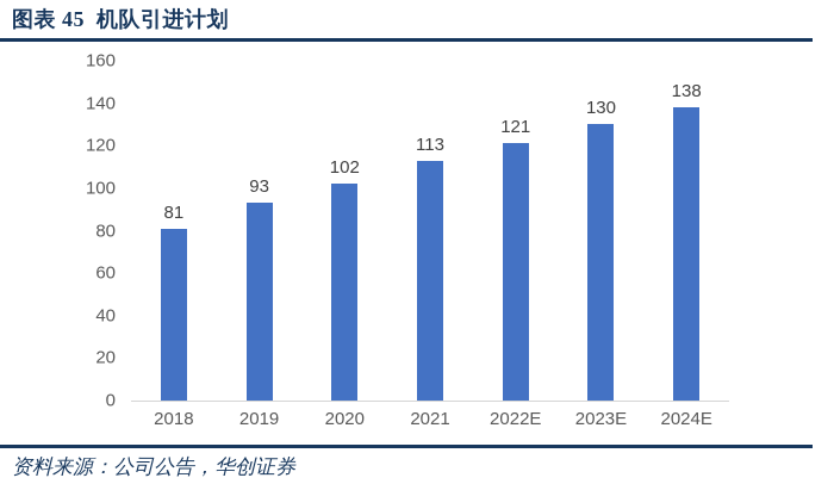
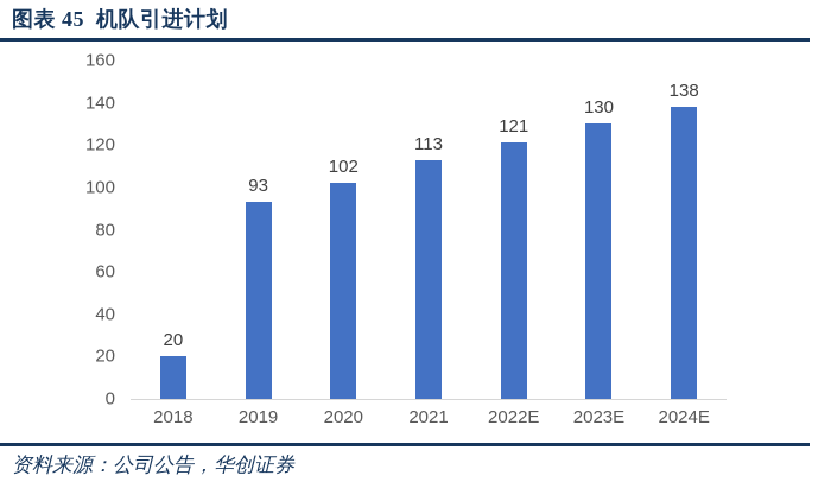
2018: 81 -> 20
